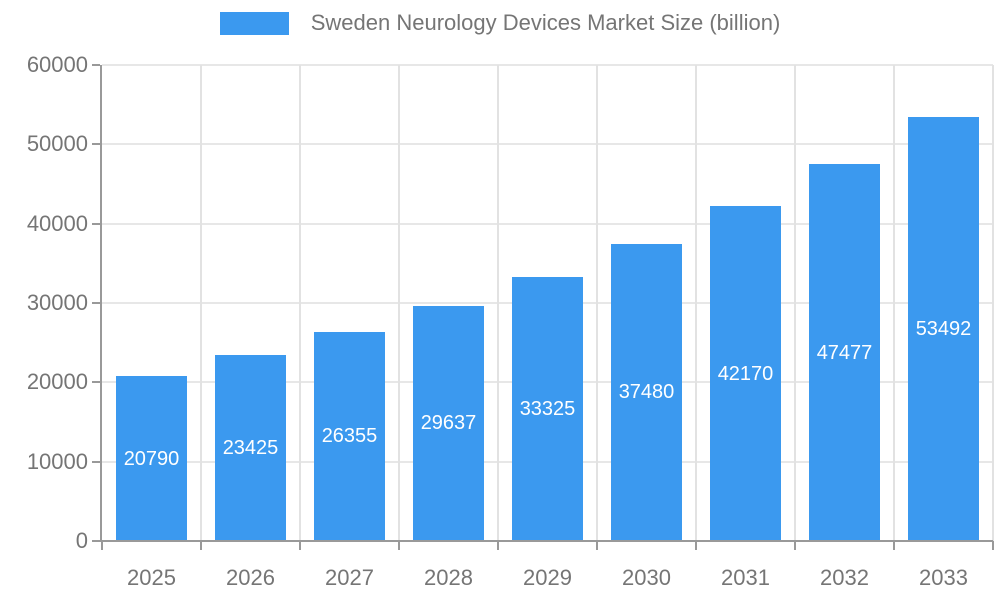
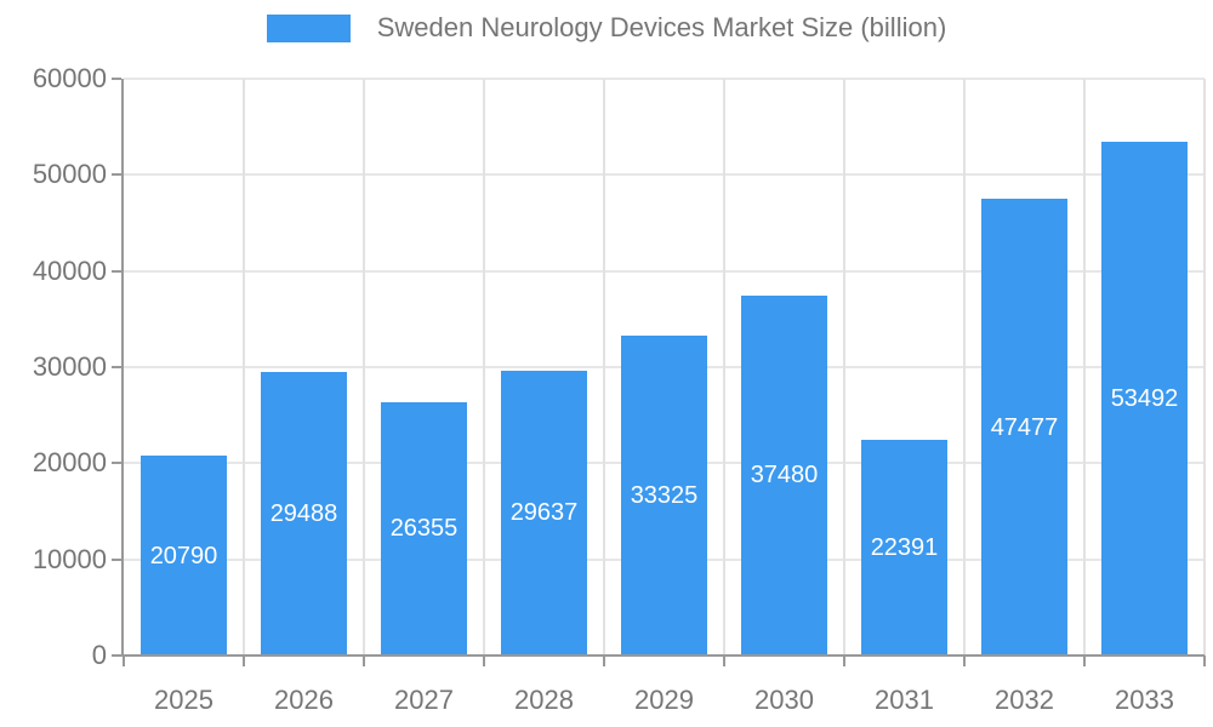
2026: 23425 -> 29488
2031: 42170 -> 22391
